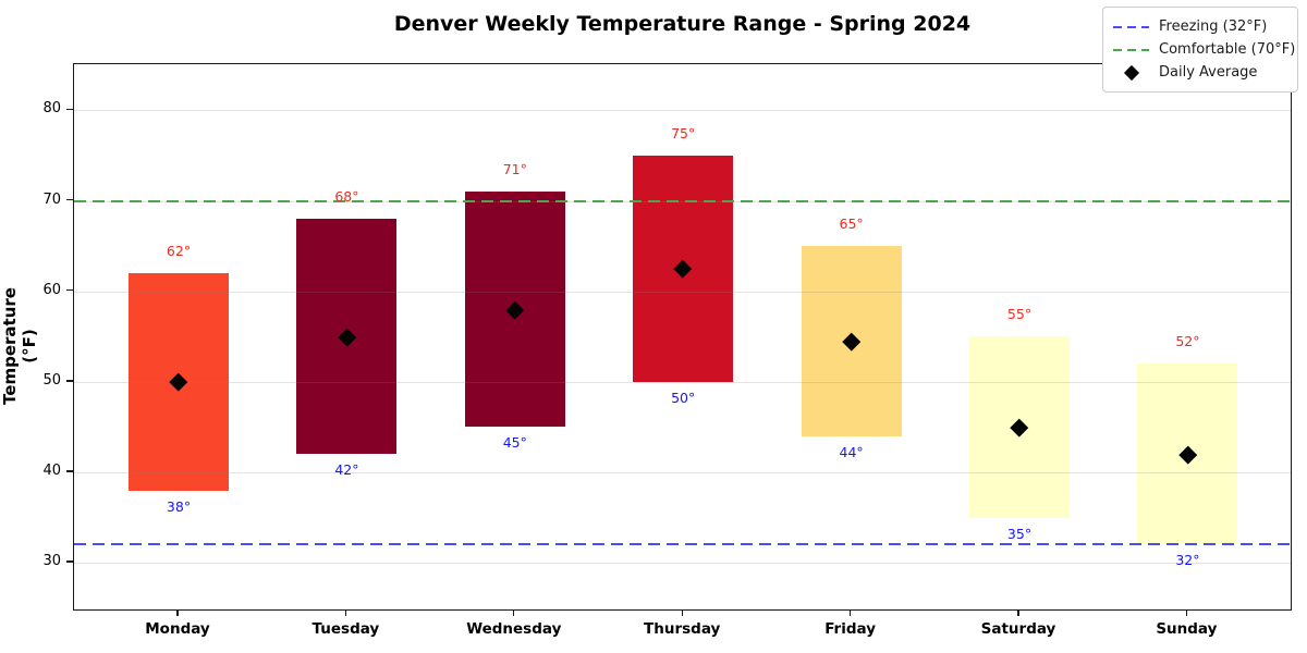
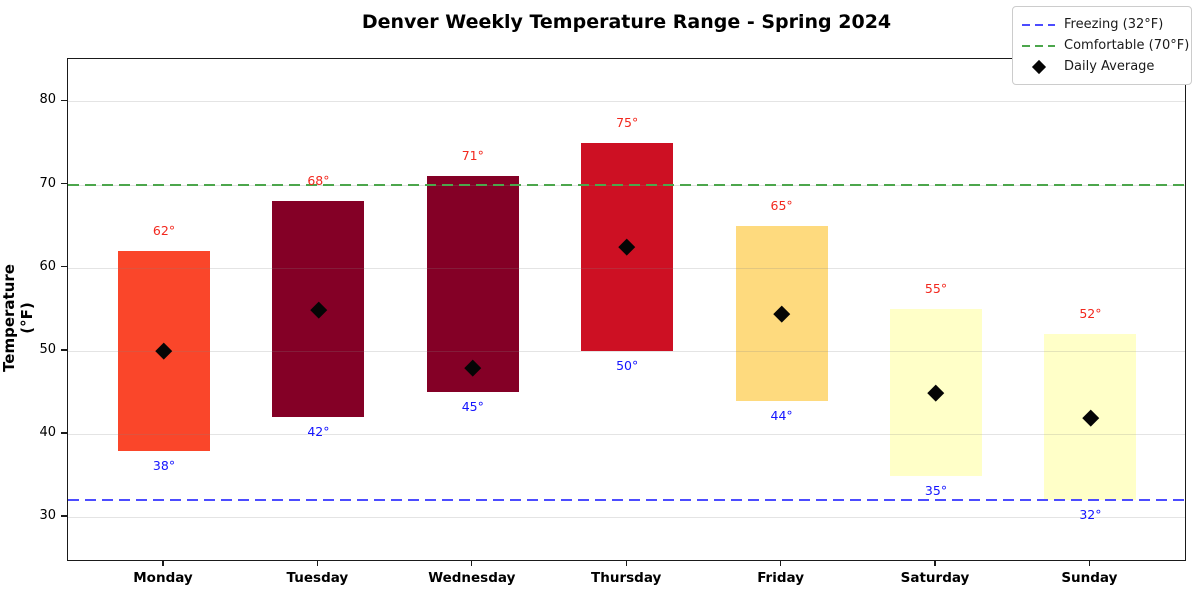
Daily Average/Wednesday: 58 -> 48
